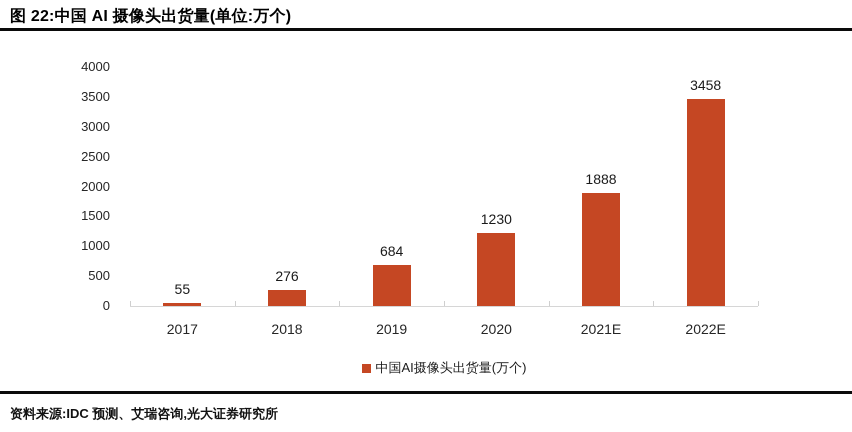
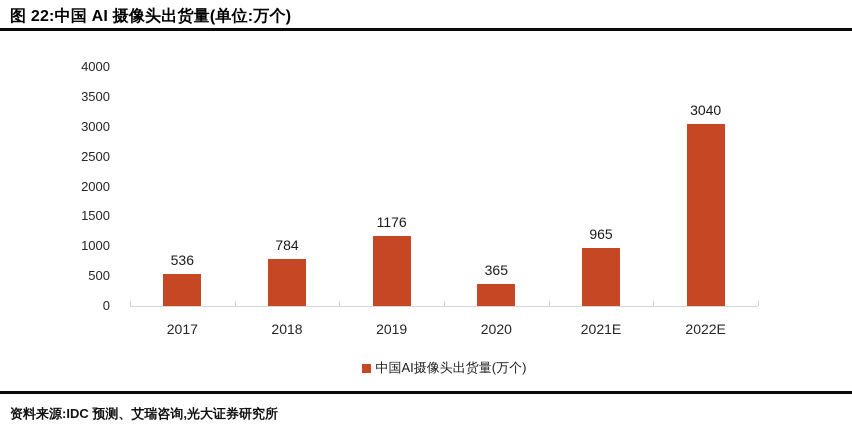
2017: 55 -> 536
2018: 276 -> 784
2019: 684 -> 1176
2020: 1230 -> 365
2021E: 1888 -> 965
2022E: 3458 -> 3040
